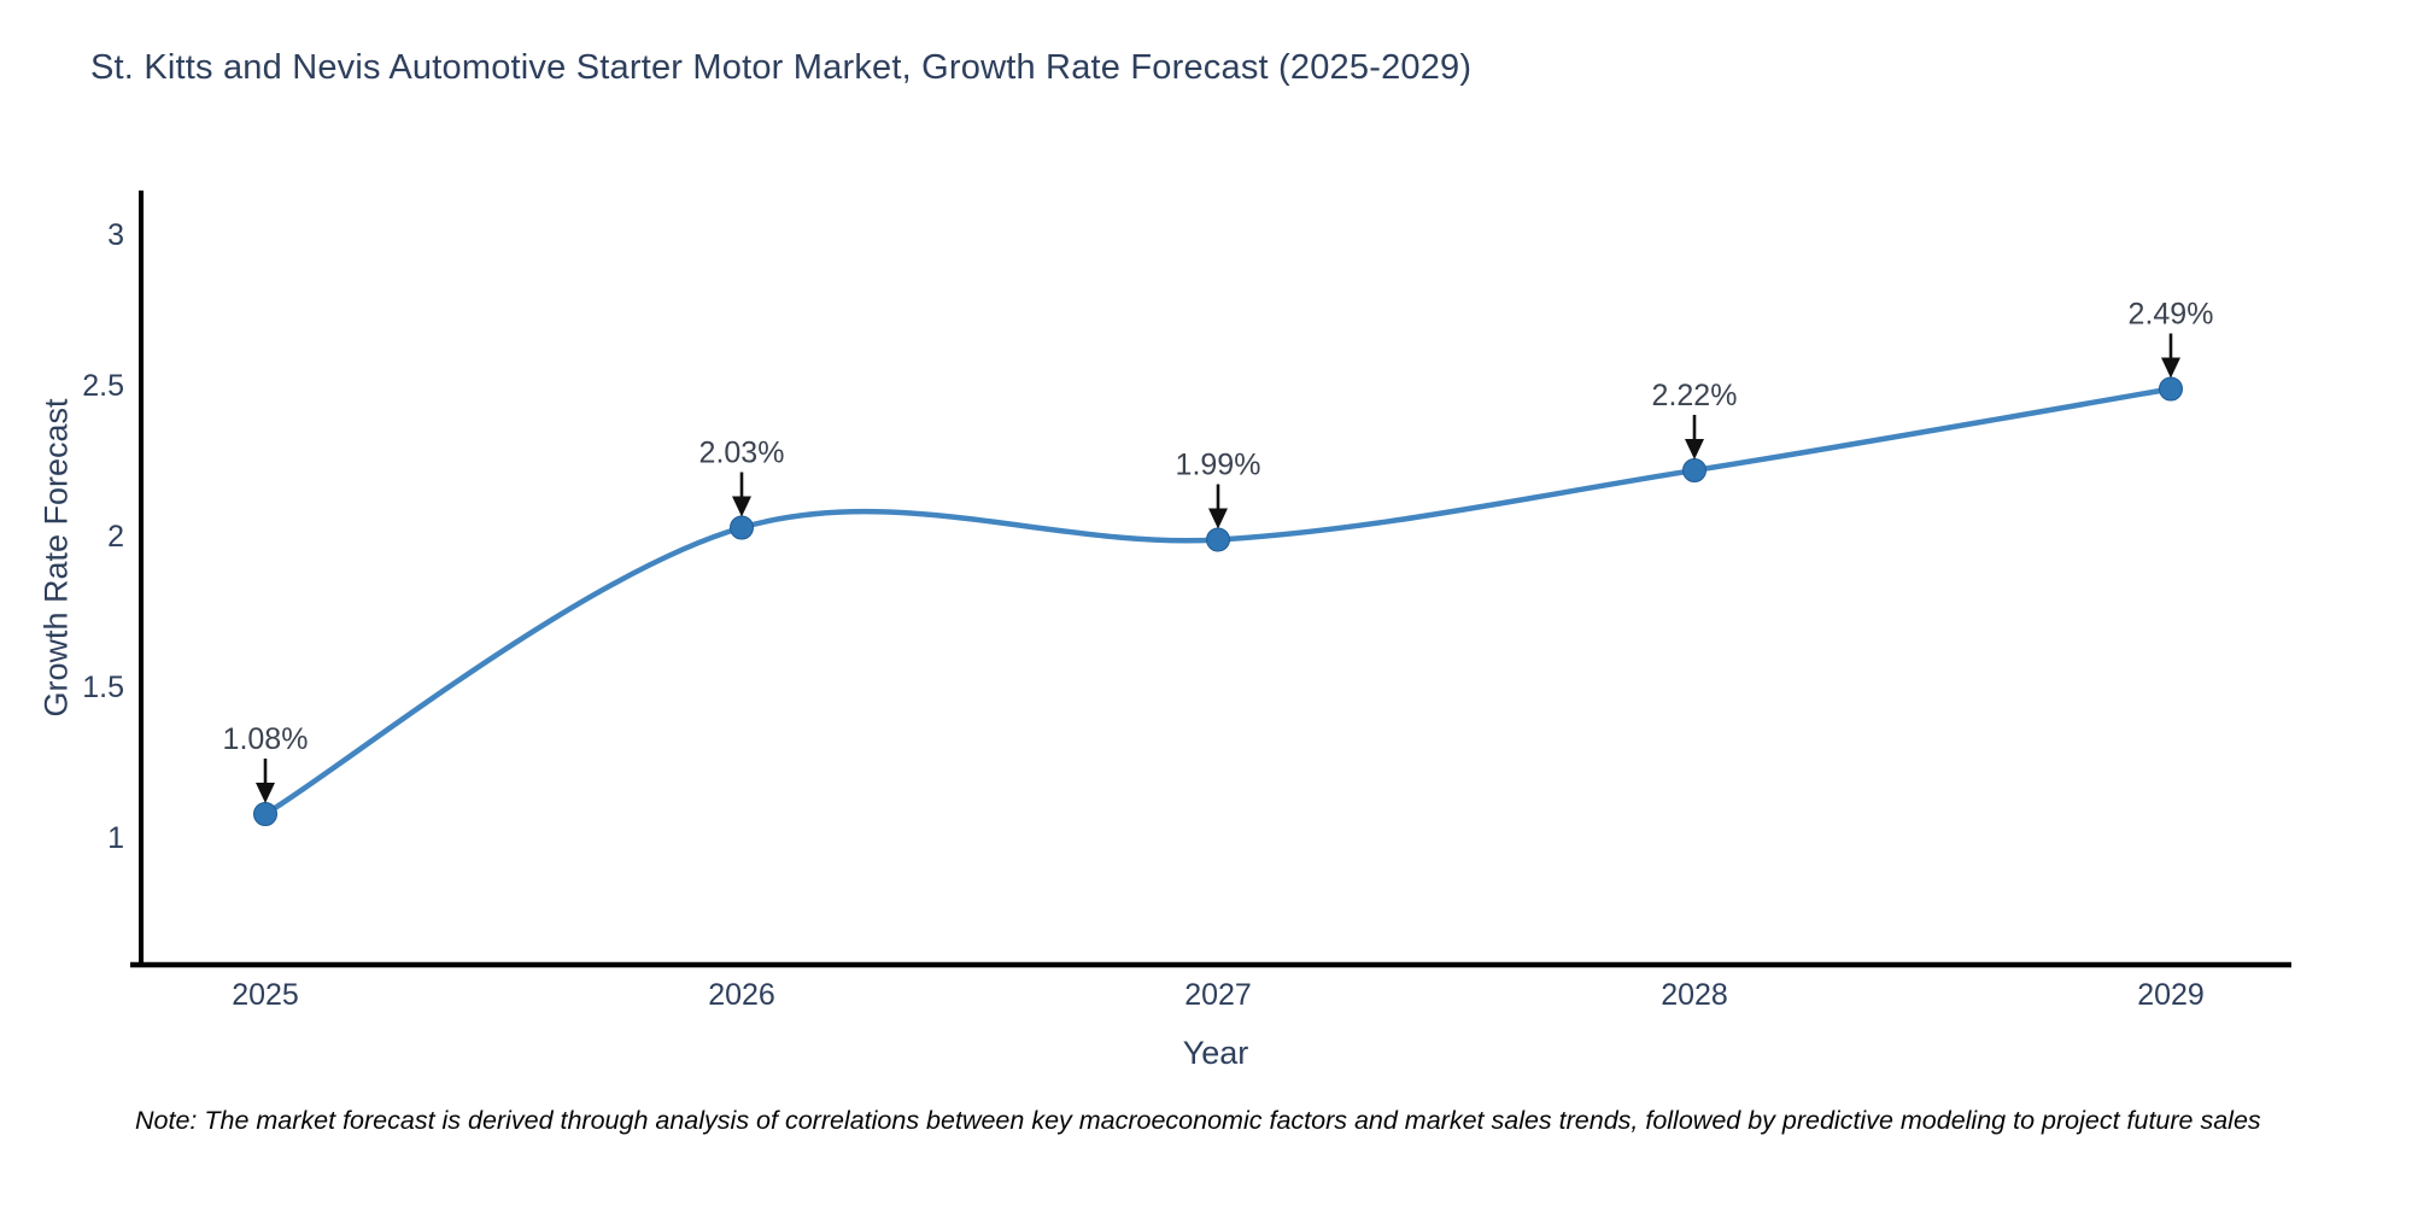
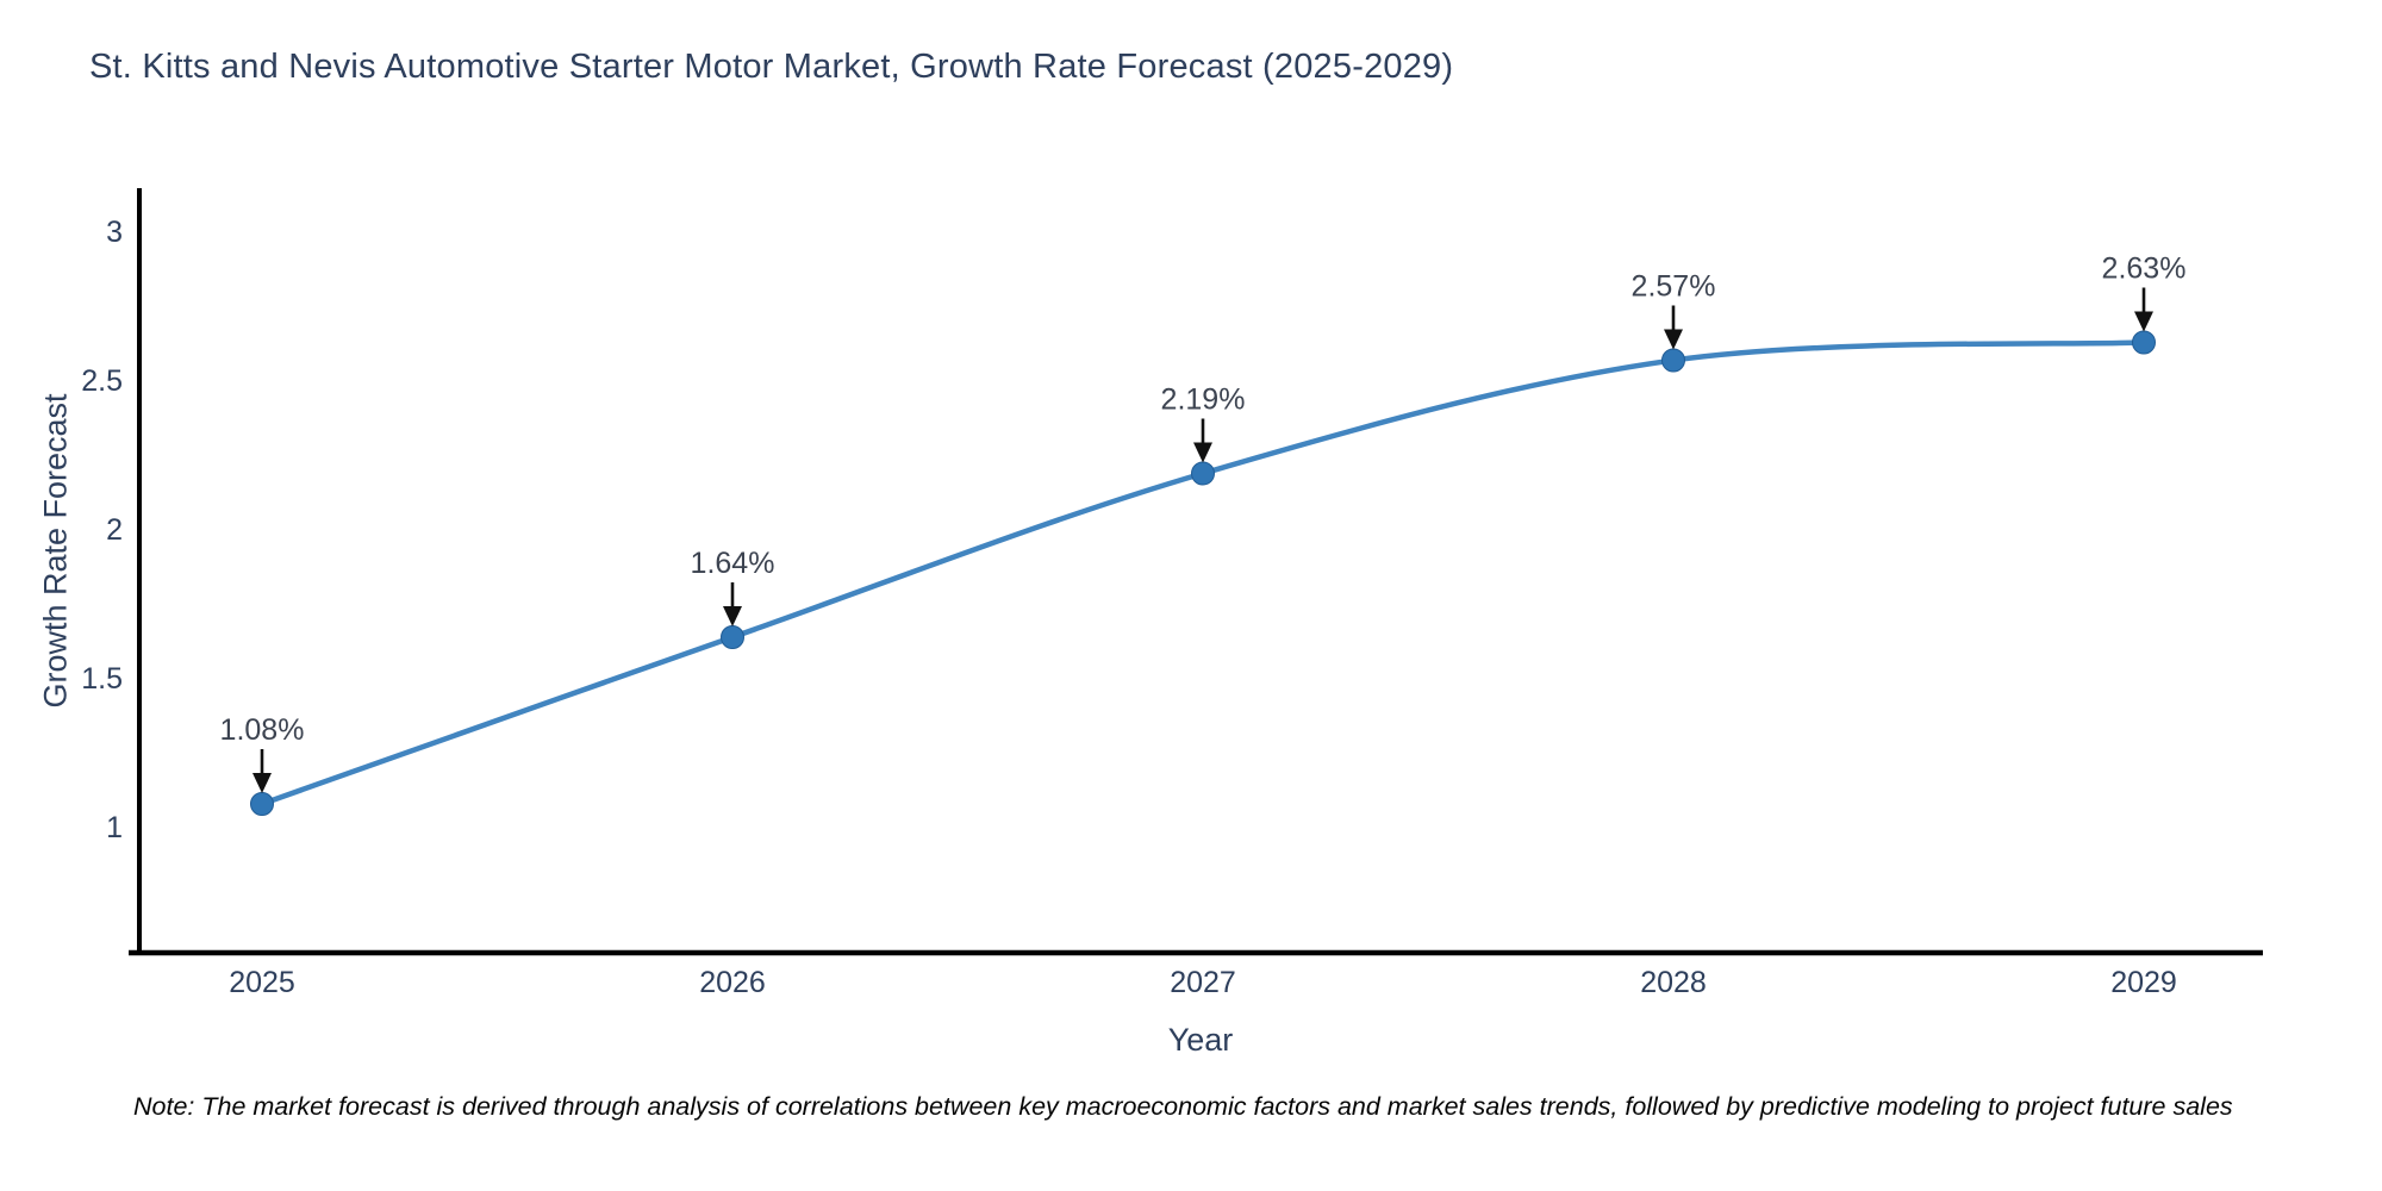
2026: 2.03% -> 1.64%
2027: 1.99% -> 2.19%
2028: 2.22% -> 2.57%
2029: 2.49% -> 2.63%
